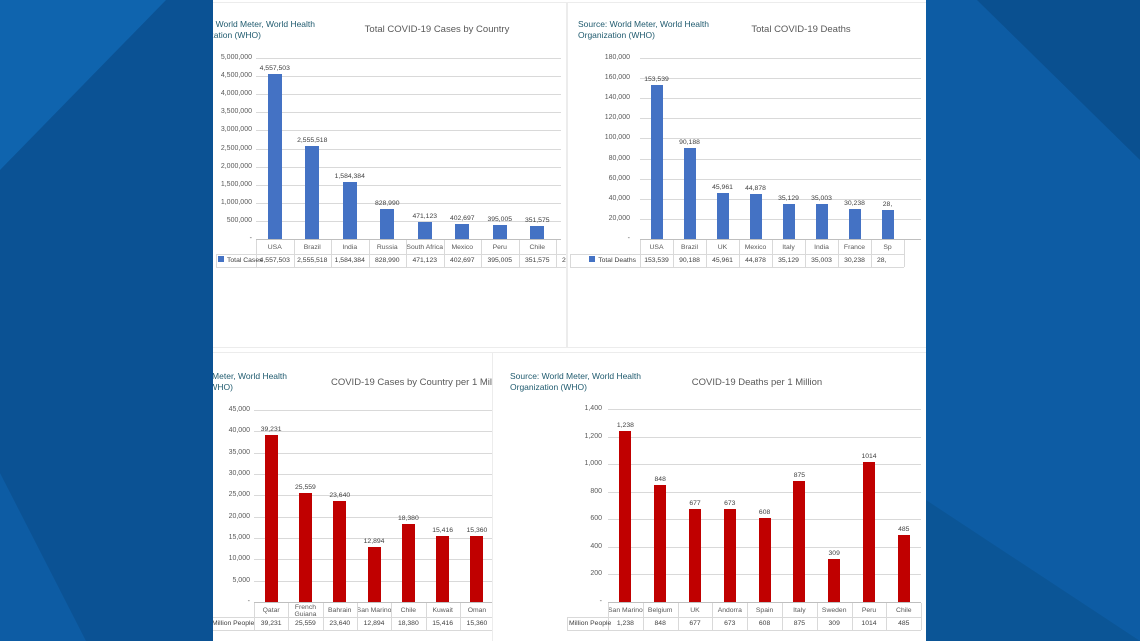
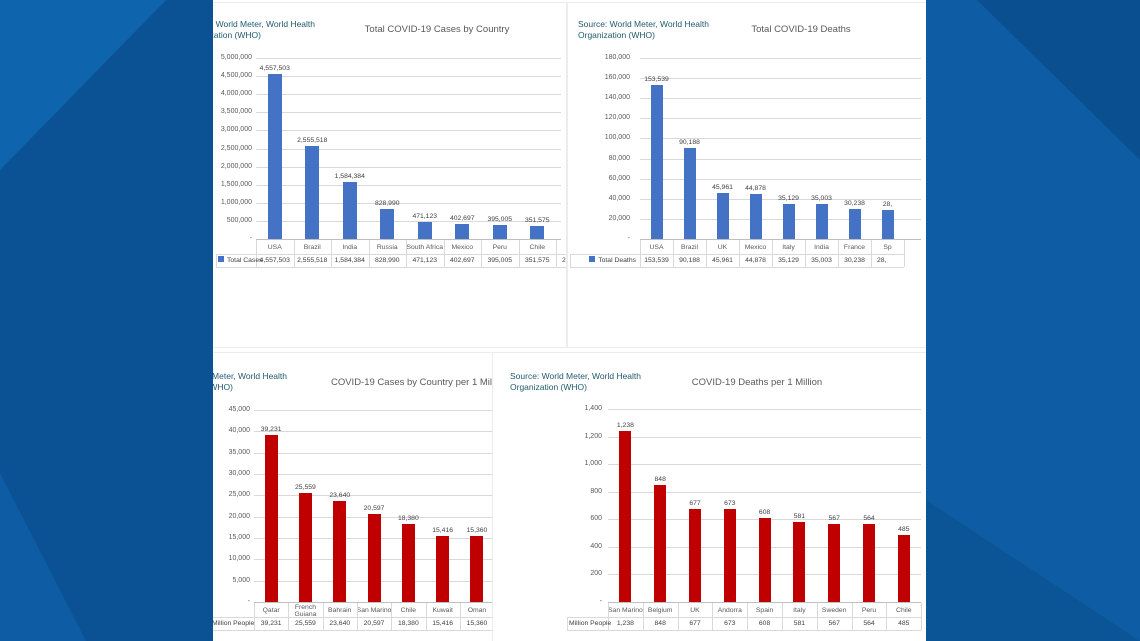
COVID-19 Cases by Country per 1 Million People/San Marino: 12,894 -> 20,597
COVID-19 Deaths per 1 Million/Italy: 875 -> 581
COVID-19 Deaths per 1 Million/Sweden: 309 -> 567
COVID-19 Deaths per 1 Million/Peru: 1014 -> 564
